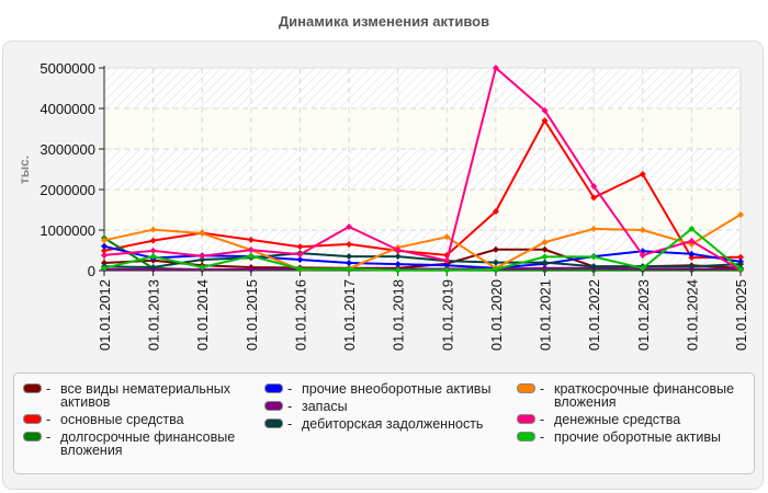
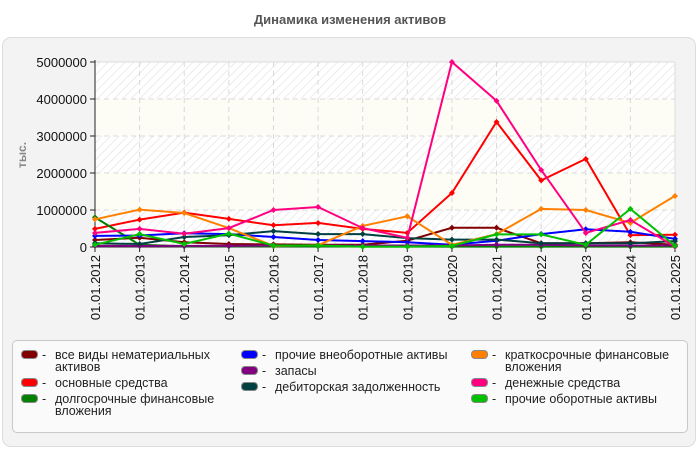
прочие внеоборотные активы/01.01.2012: 600000 -> 300000
денежные средства/01.01.2016: 400000 -> 1000000
основные средства/01.01.2021: 3700000 -> 3400000
краткосрочные финансовые вложения/01.01.2021: 700000 -> 400000
